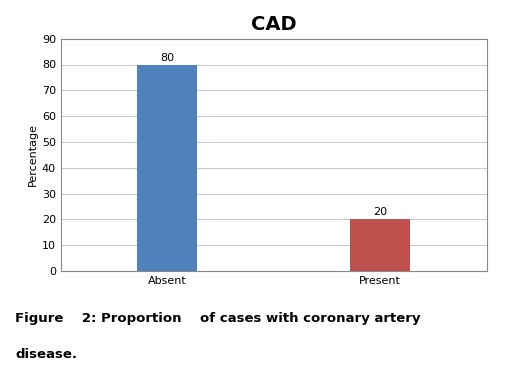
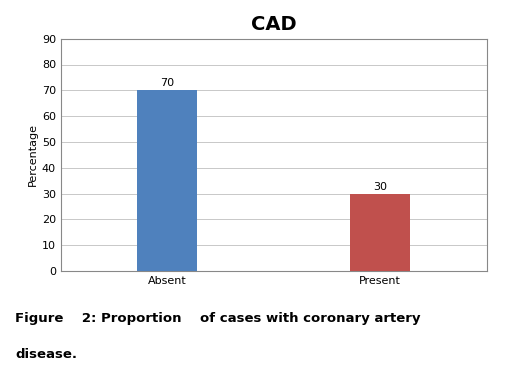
Absent: 80 -> 70
Present: 20 -> 30
